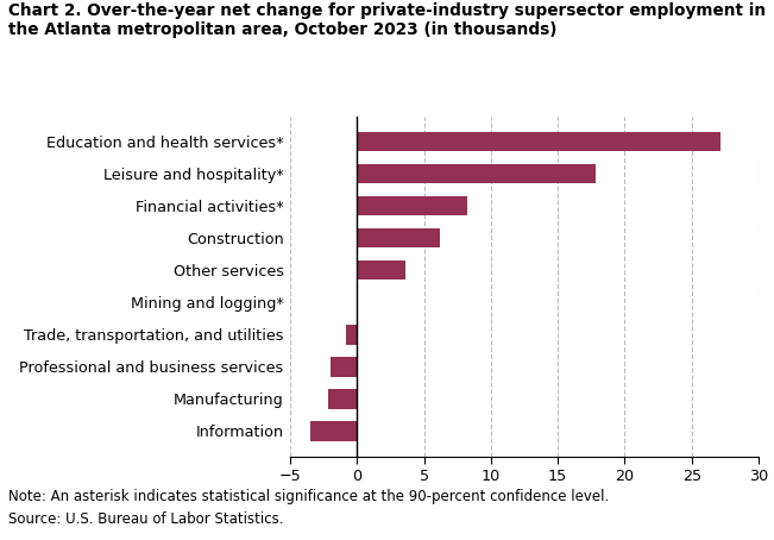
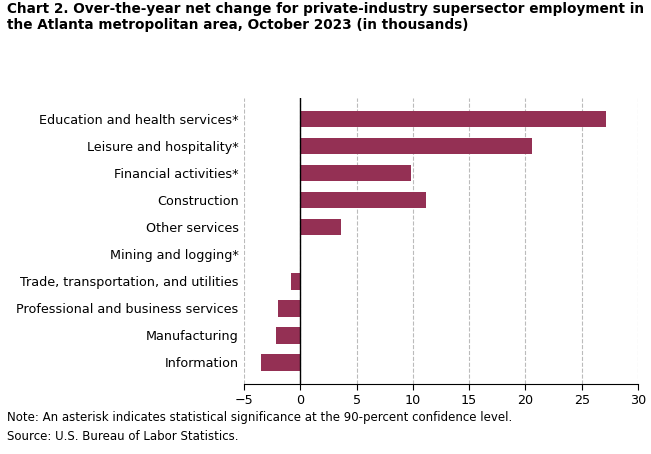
Leisure and hospitality*: 17.8 -> 20.6
Financial activities*: 8.2 -> 9.8
Construction: 6.2 -> 11.2
